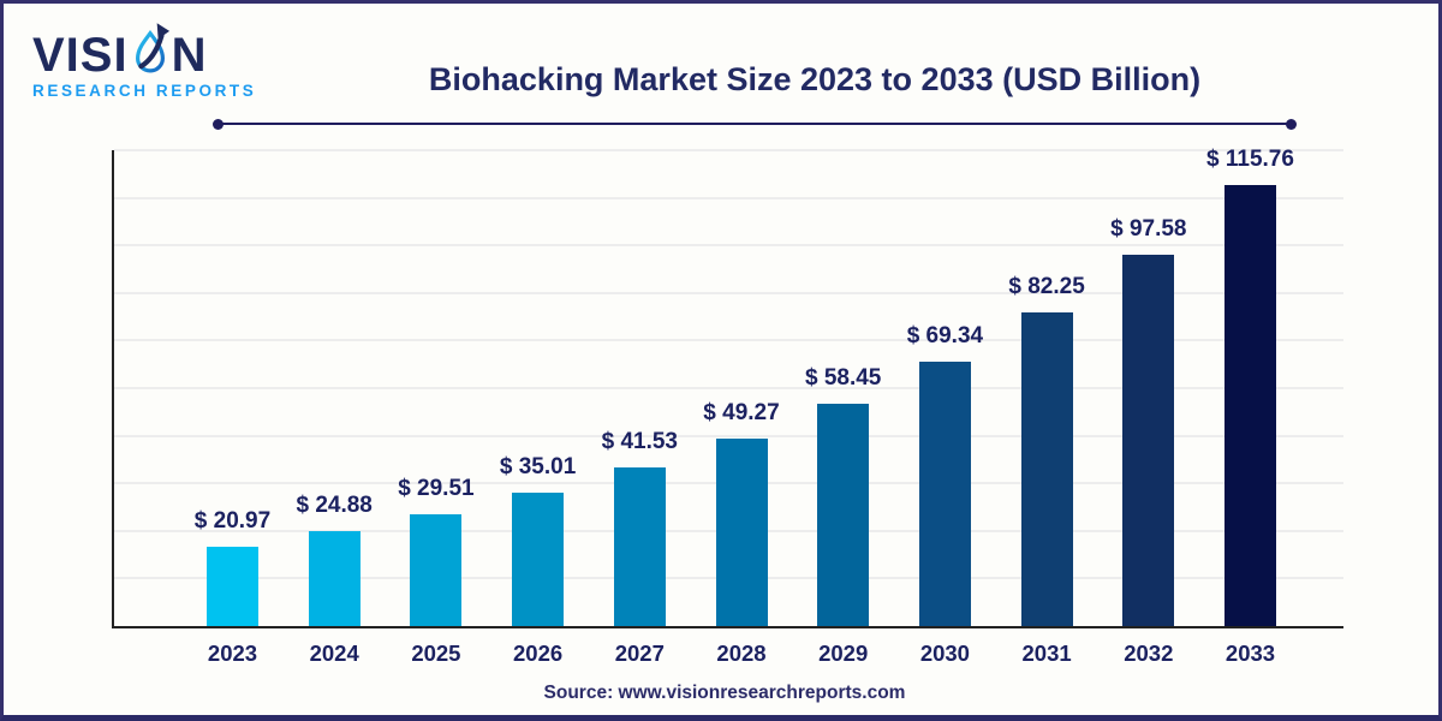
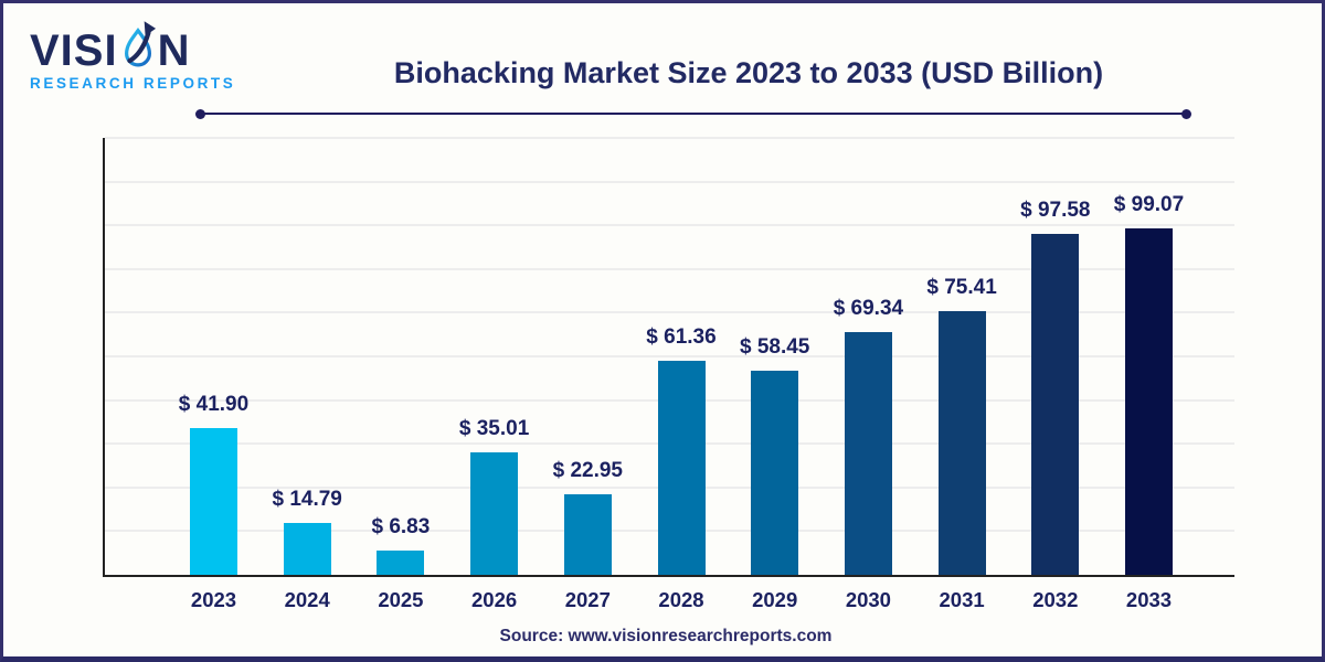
2023: 20.97 -> 41.90
2024: 24.88 -> 14.79
2025: 29.51 -> 6.83
2027: 41.53 -> 22.95
2028: 49.27 -> 61.36
2031: 82.25 -> 75.41
2033: 115.76 -> 99.07
